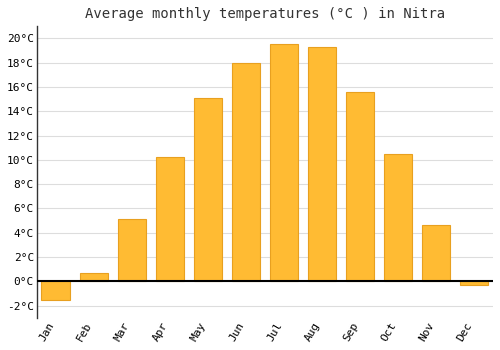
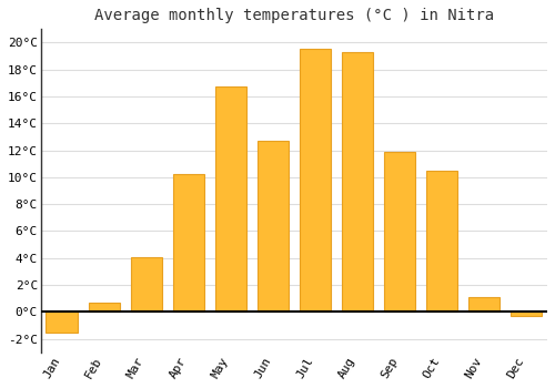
Mar: 5.1°C -> 4.1°C
May: 15.1°C -> 16.7°C
Jun: 18.0°C -> 12.7°C
Sep: 15.6°C -> 11.9°C
Nov: 4.6°C -> 1.1°C
